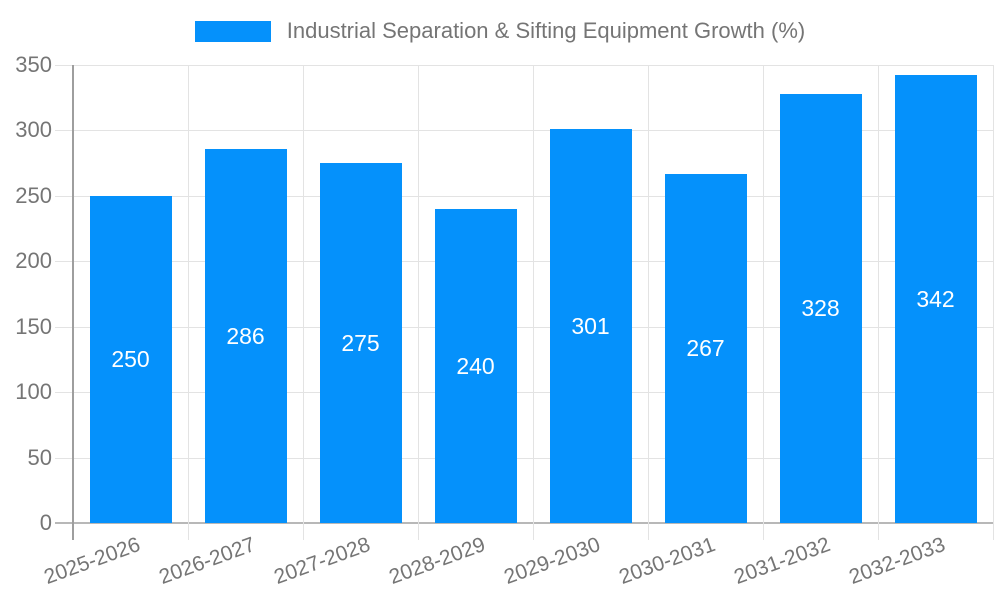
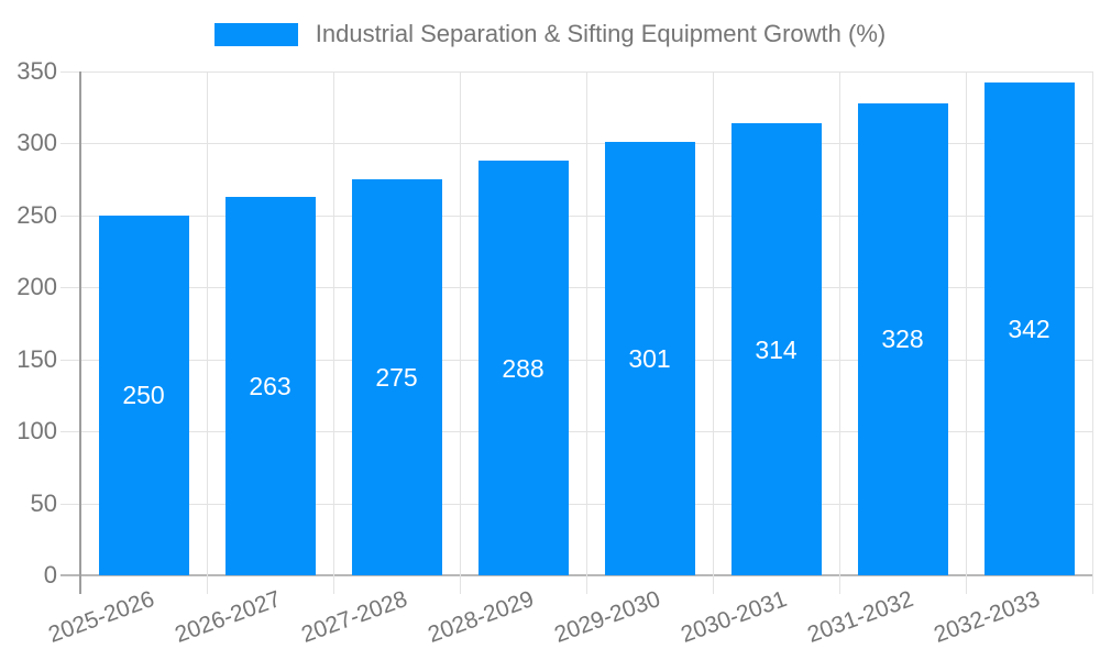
2026-2027: 286 -> 263
2028-2029: 240 -> 288
2030-2031: 267 -> 314
